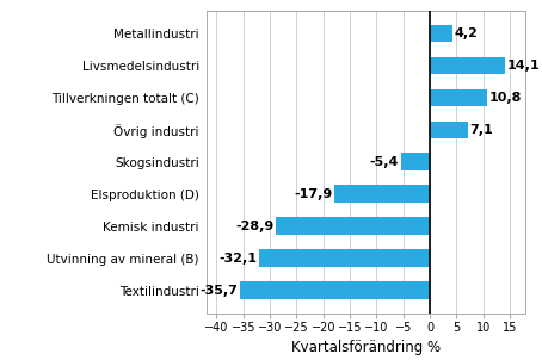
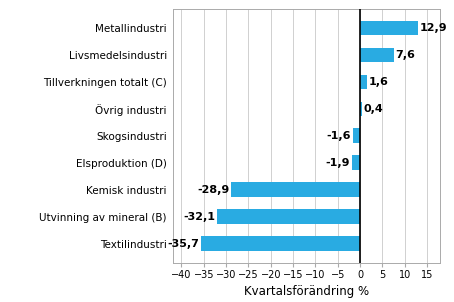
Metallindustri: 4,2 -> 12,9
Livsmedelsindustri: 14,1 -> 7,6
Tillverkningen totalt (C): 10,8 -> 1,6
Övrig industri: 7,1 -> 0,4
Skogsindustri: -5,4 -> -1,6
Elsproduktion (D): -17,9 -> -1,9
